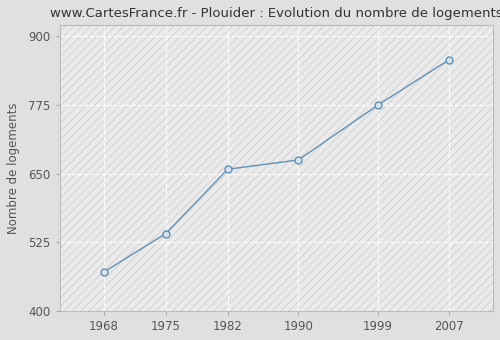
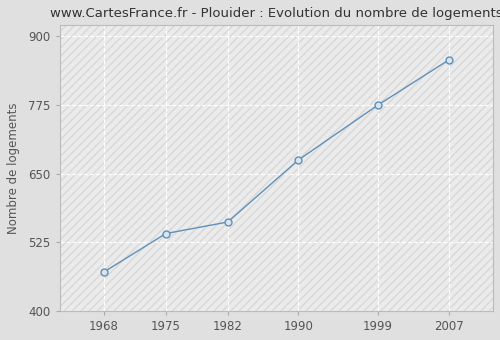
1982: 658 -> 562
